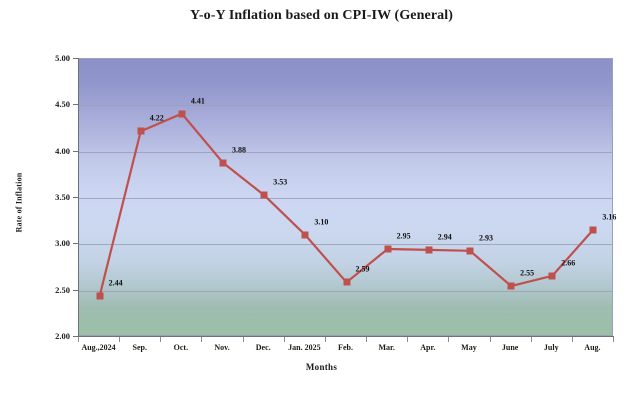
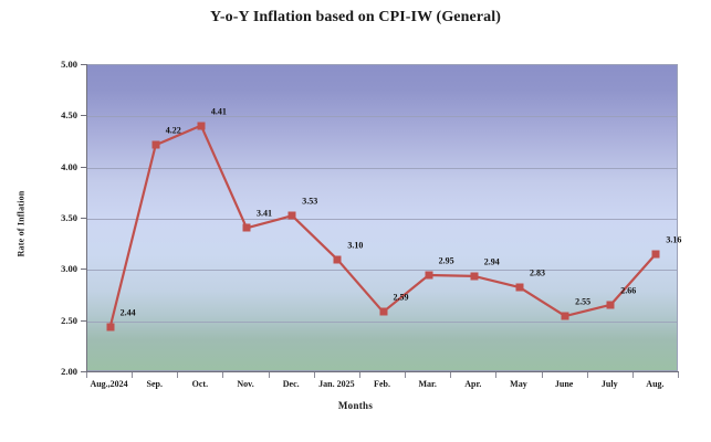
Nov.: 3.88 -> 3.41
May: 2.93 -> 2.83
